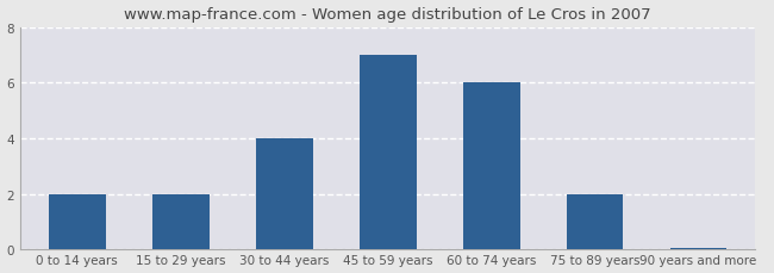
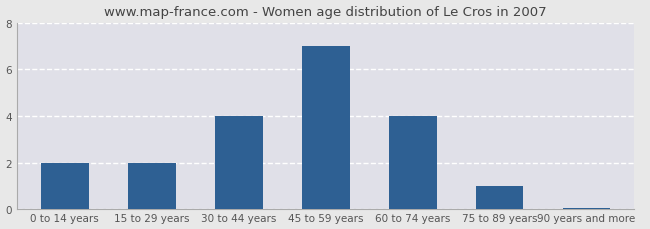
60 to 74 years: 6.00 -> 4.00
75 to 89 years: 2.00 -> 1.00
